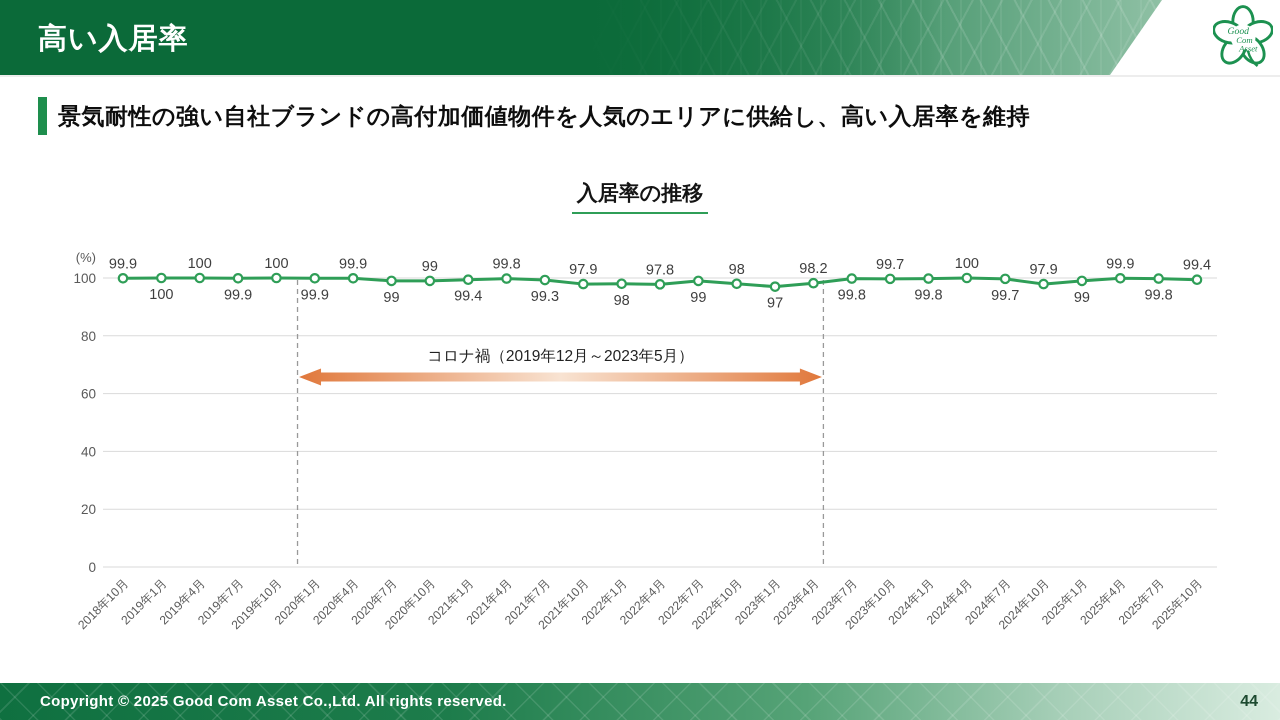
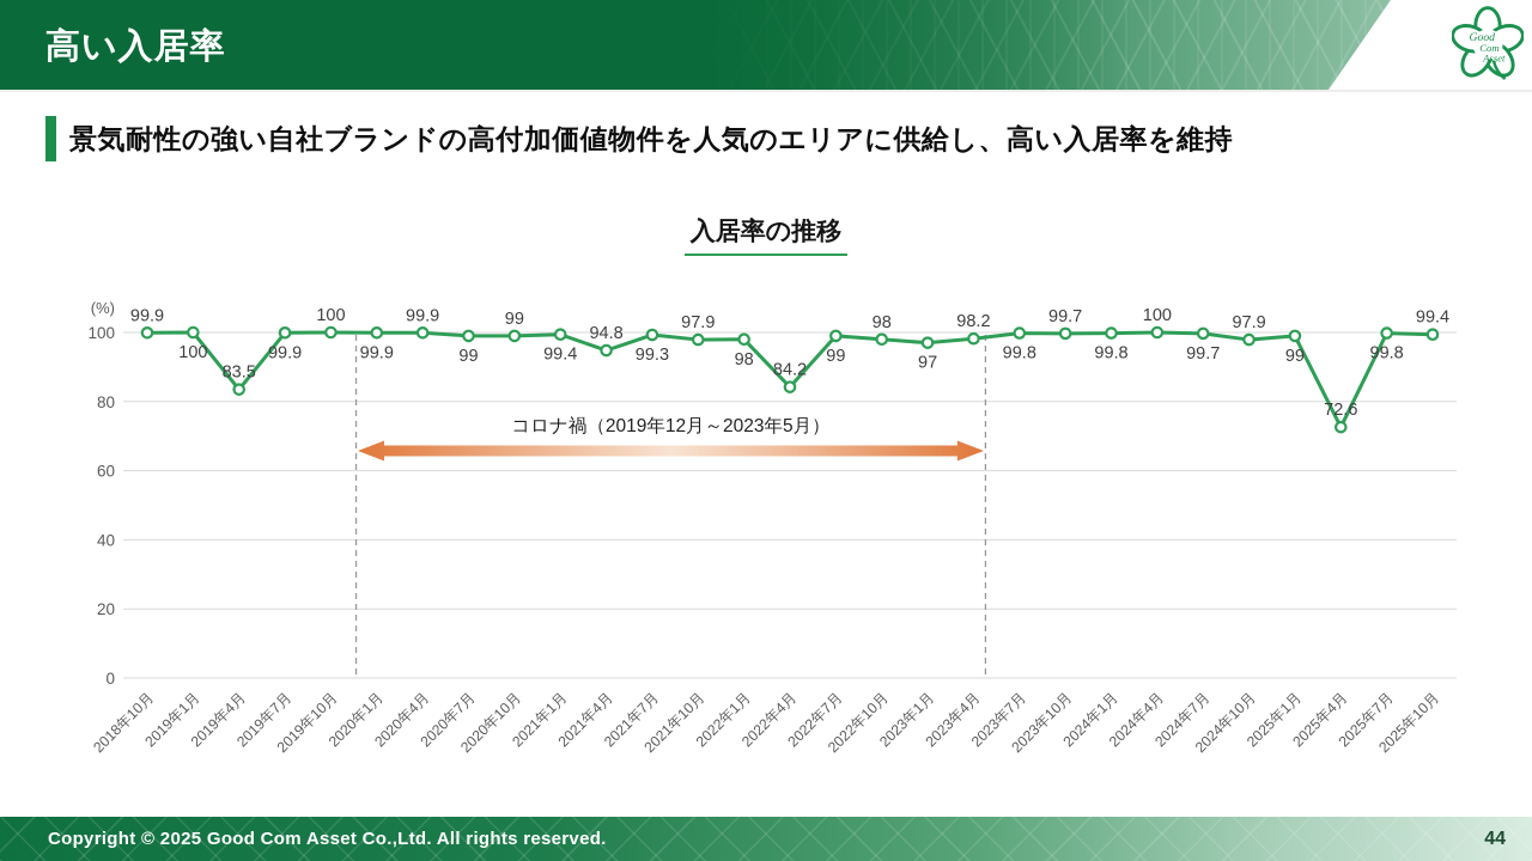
2019年4月: 100 -> 83.5
2021年4月: 99.8 -> 94.8
2022年4月: 97.8 -> 84.2
2025年4月: 99.9 -> 72.6
